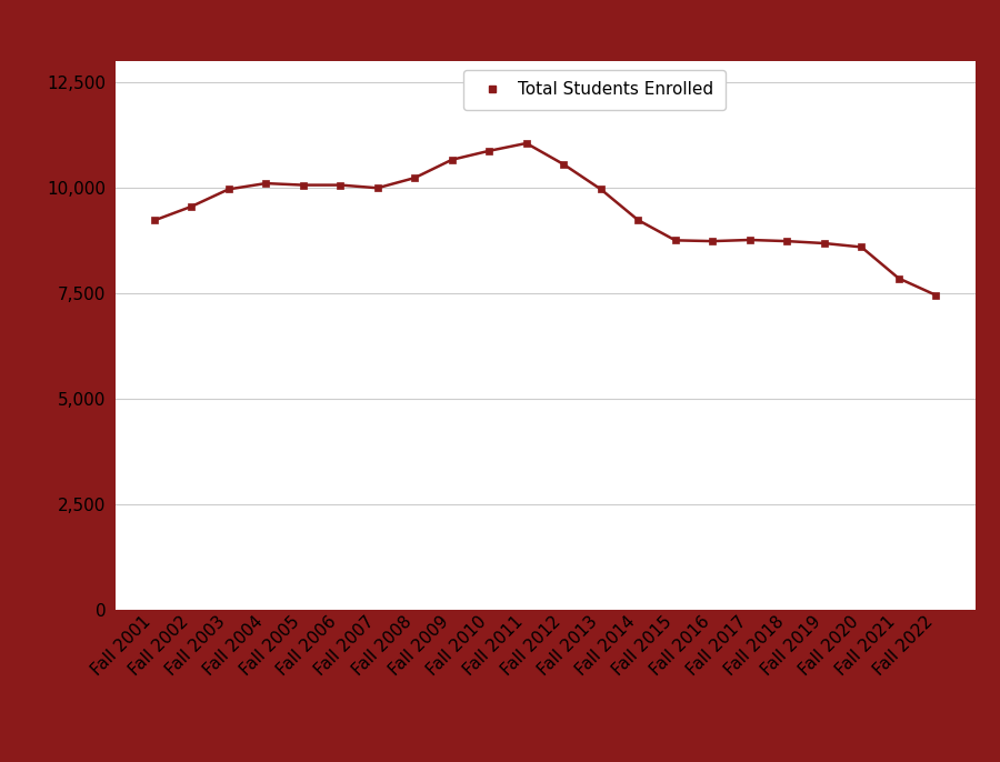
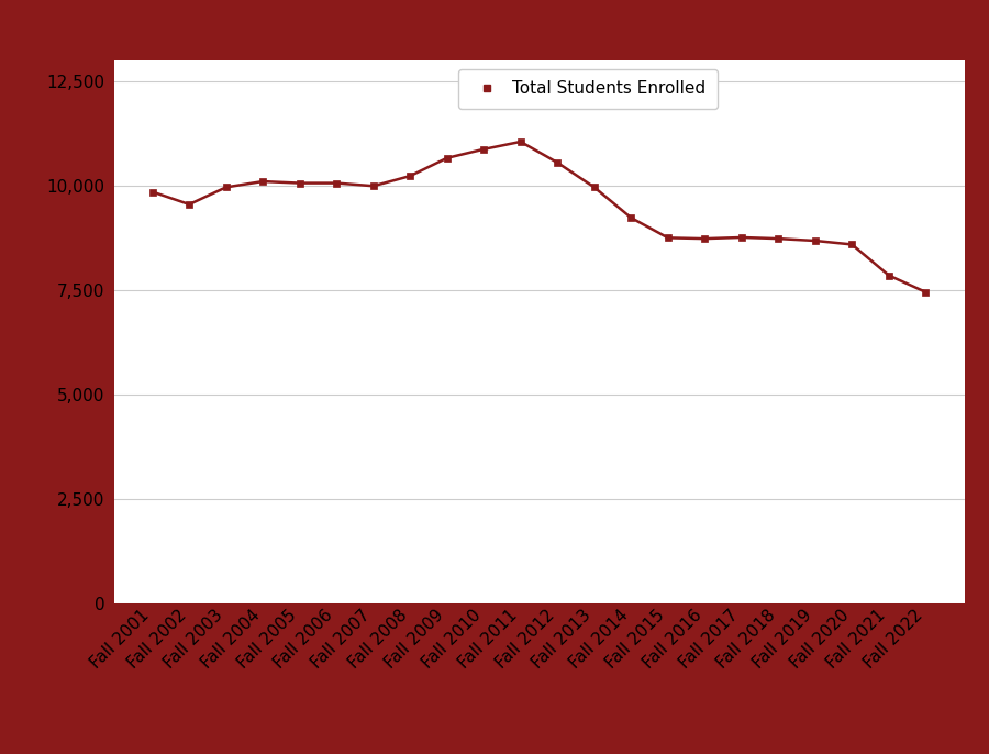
Fall 2001: 9,220 -> 9,850
